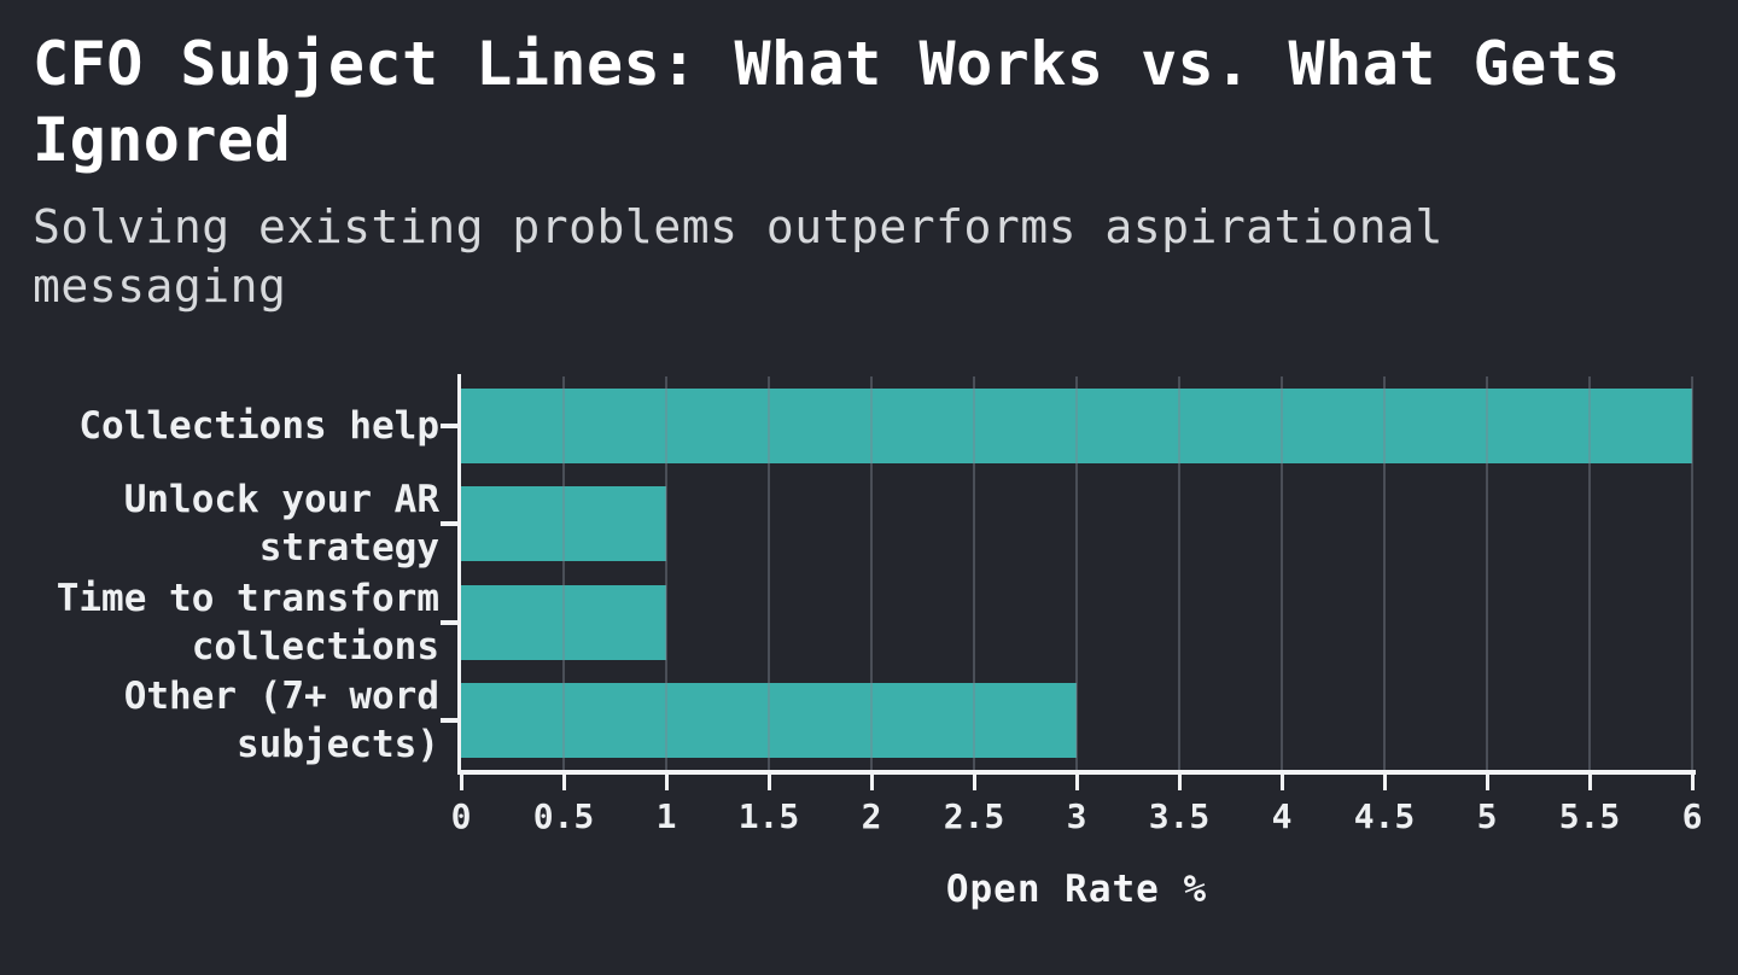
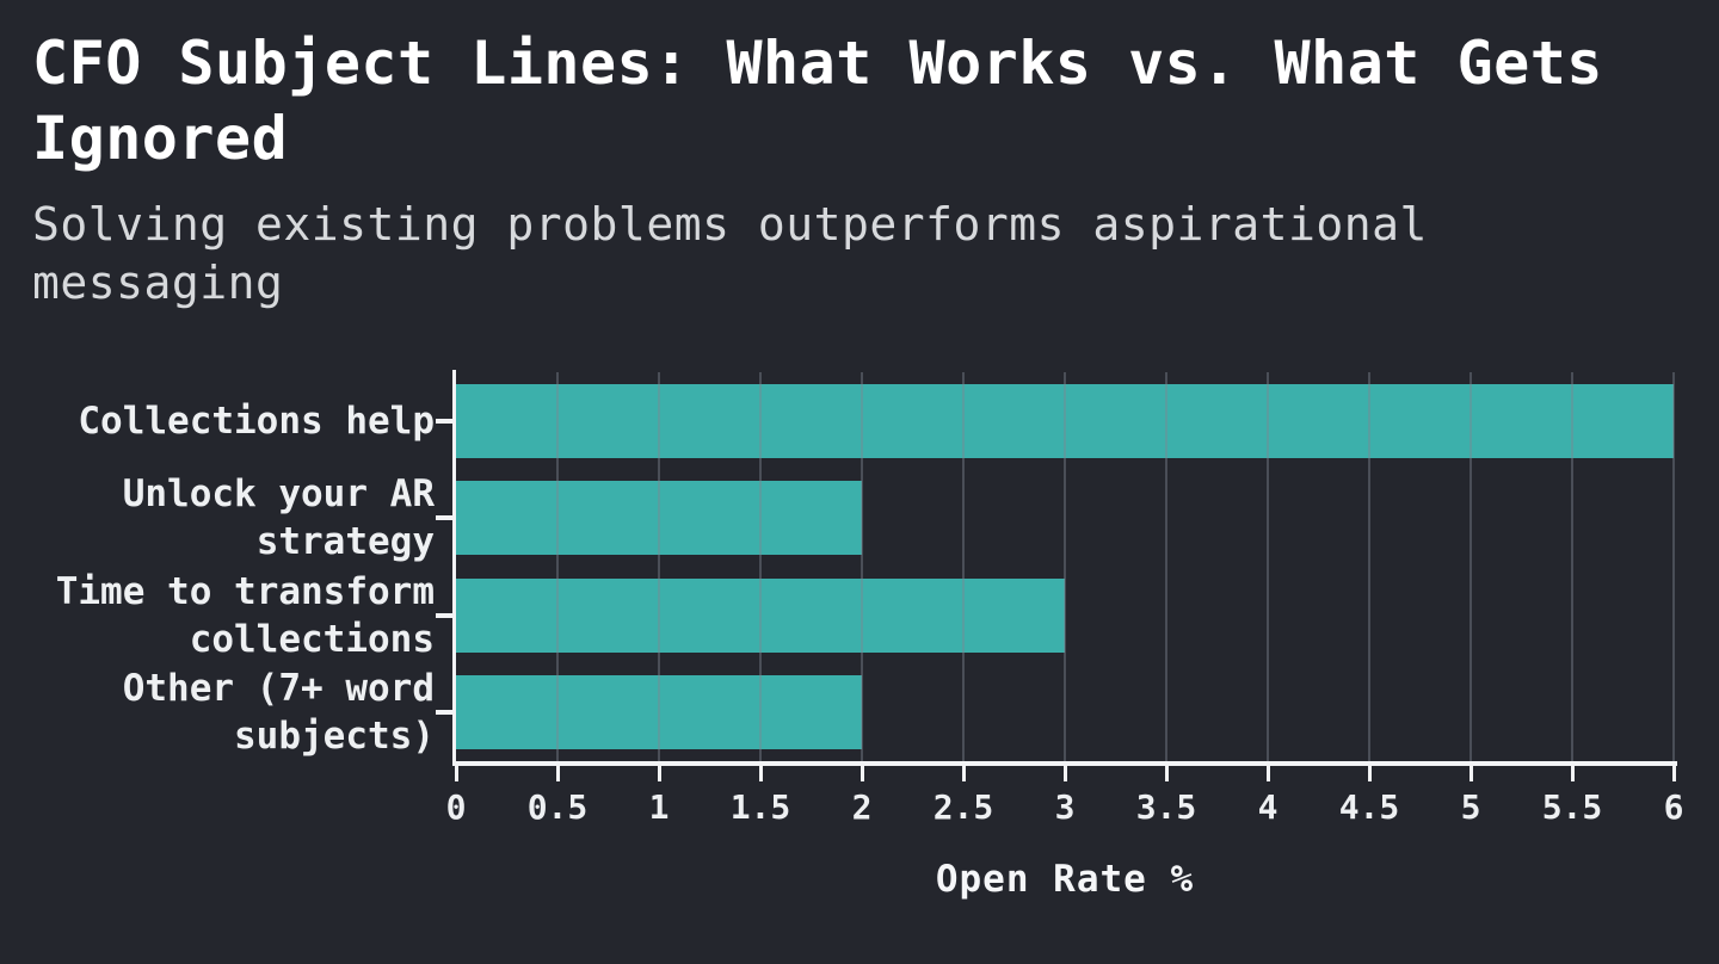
Unlock your AR strategy: 1 -> 2
Time to transform collections: 1 -> 3
Other (7+ word subjects): 3 -> 2
